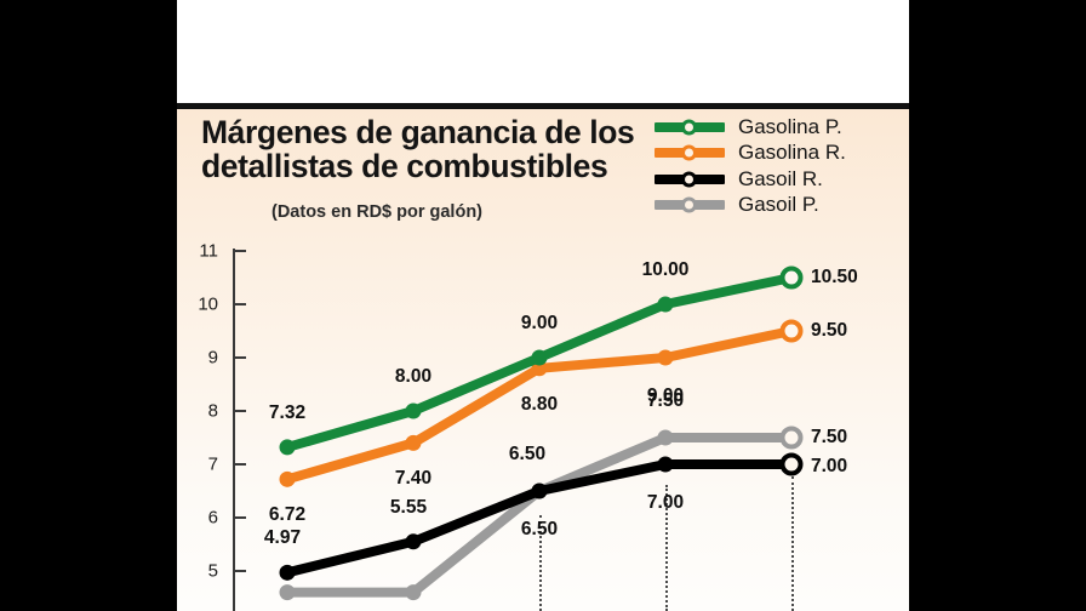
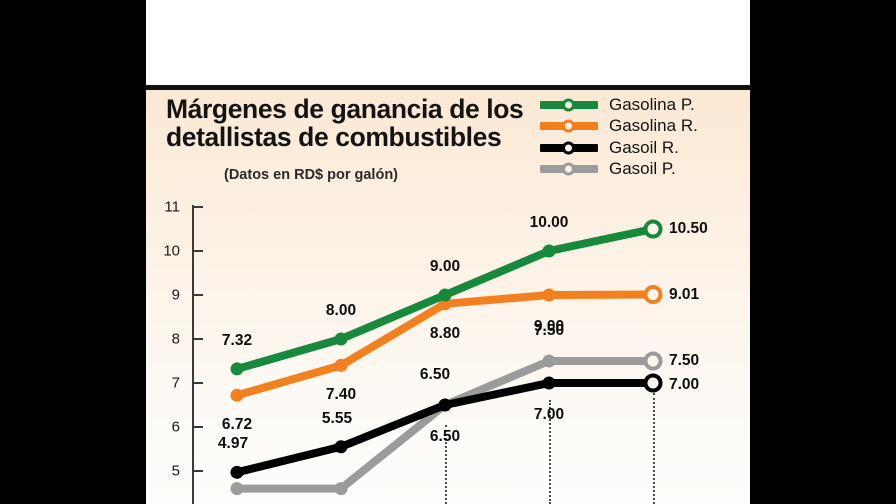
Gasolina R./5: 9.50 -> 9.01
